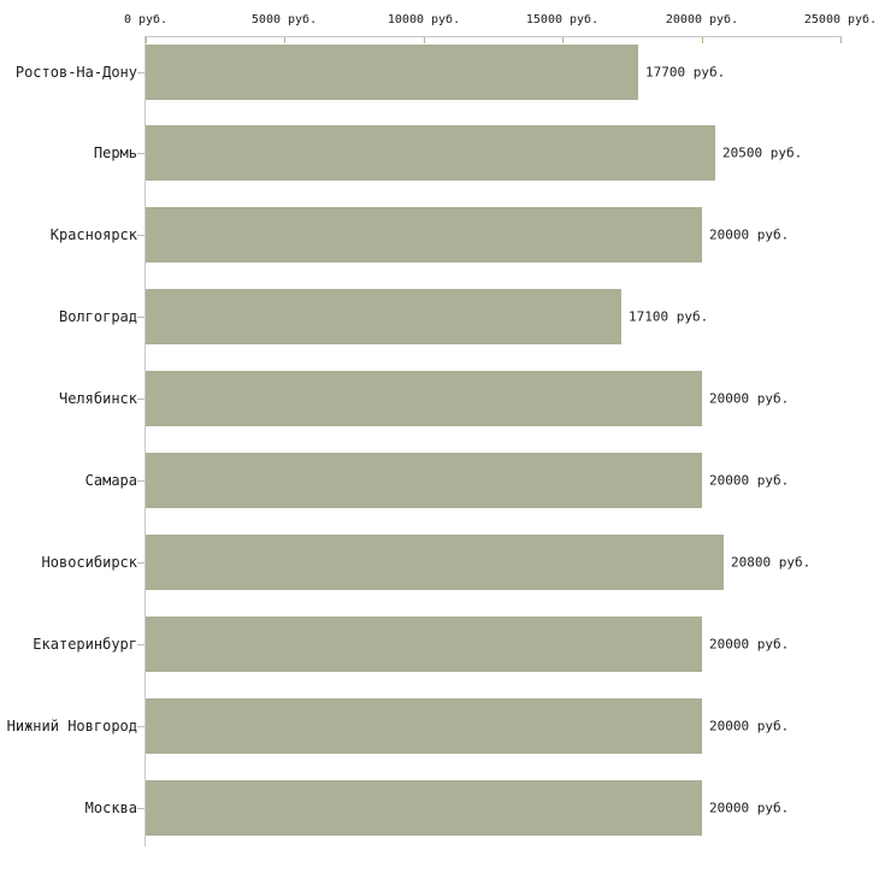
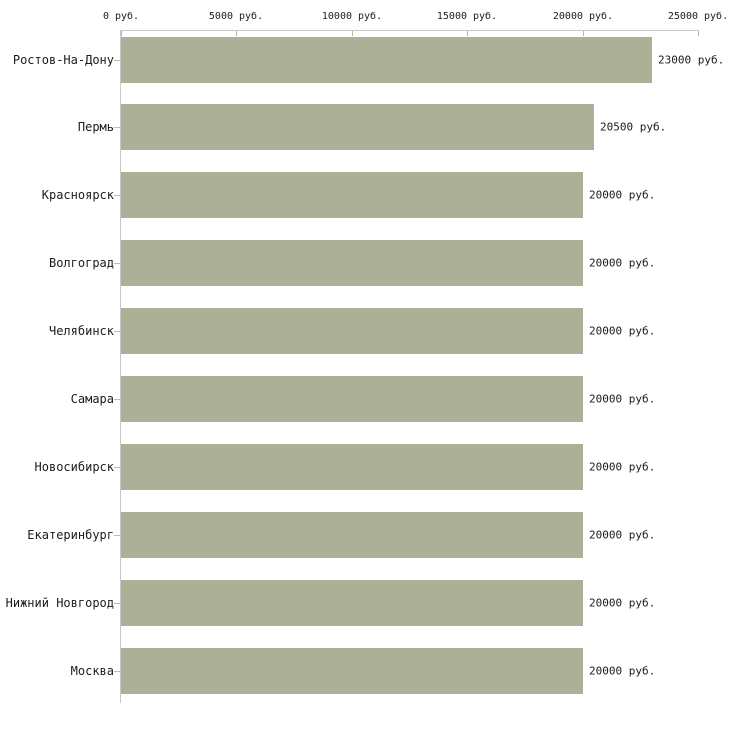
Ростов-На-Дону: 17700 -> 23000
Волгоград: 17100 -> 20000
Новосибирск: 20800 -> 20000
